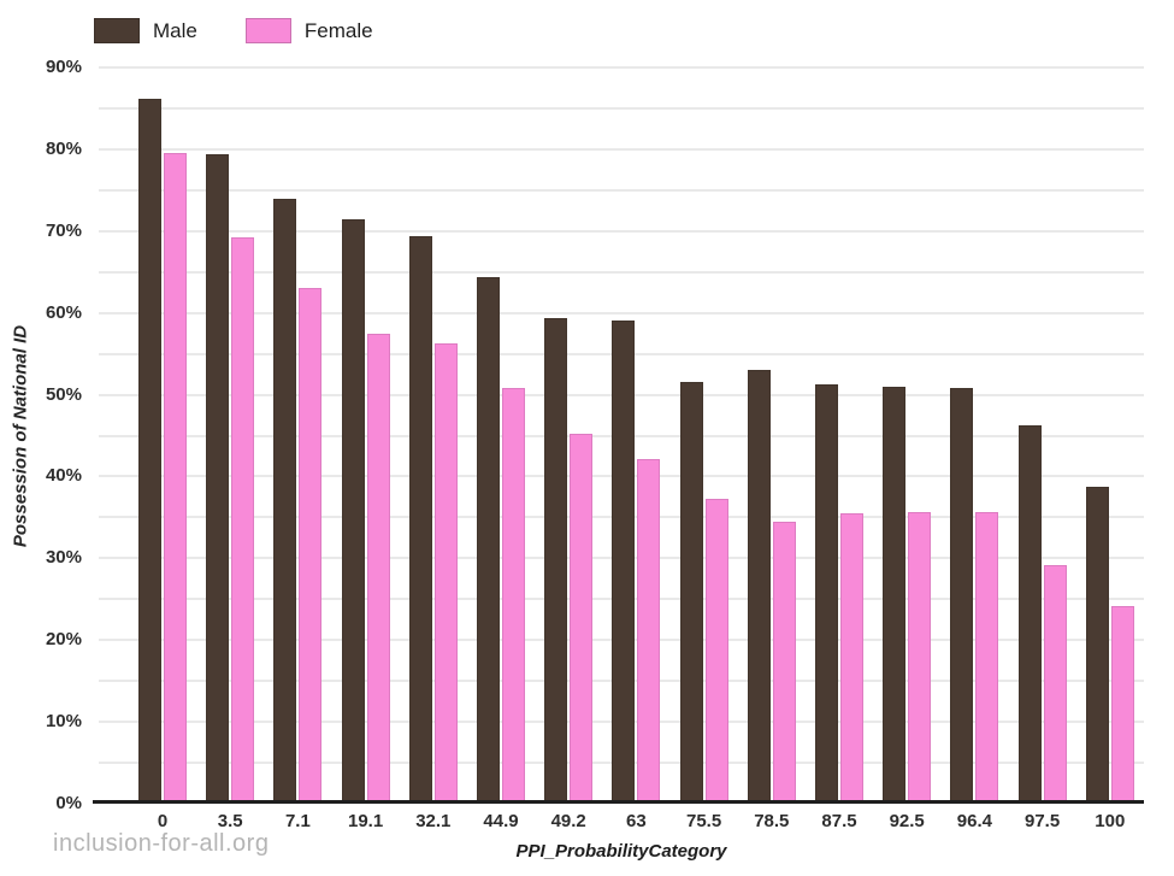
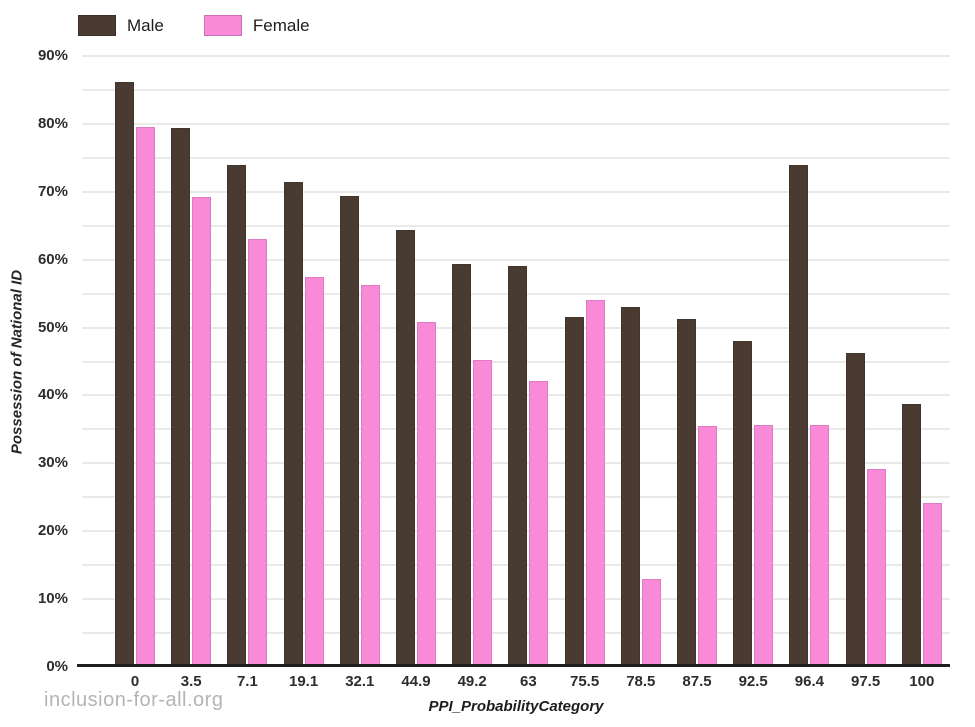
Female/75.5: 37% -> 54%
Female/78.5: 34% -> 13%
Male/92.5: 51% -> 48%
Male/96.4: 51% -> 74%
